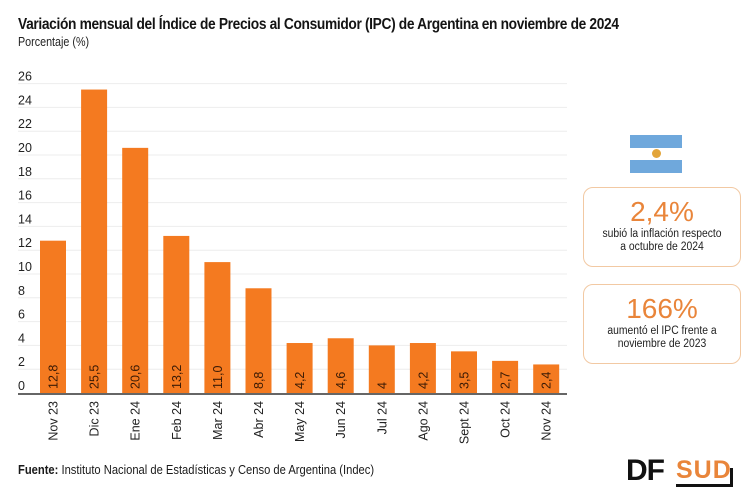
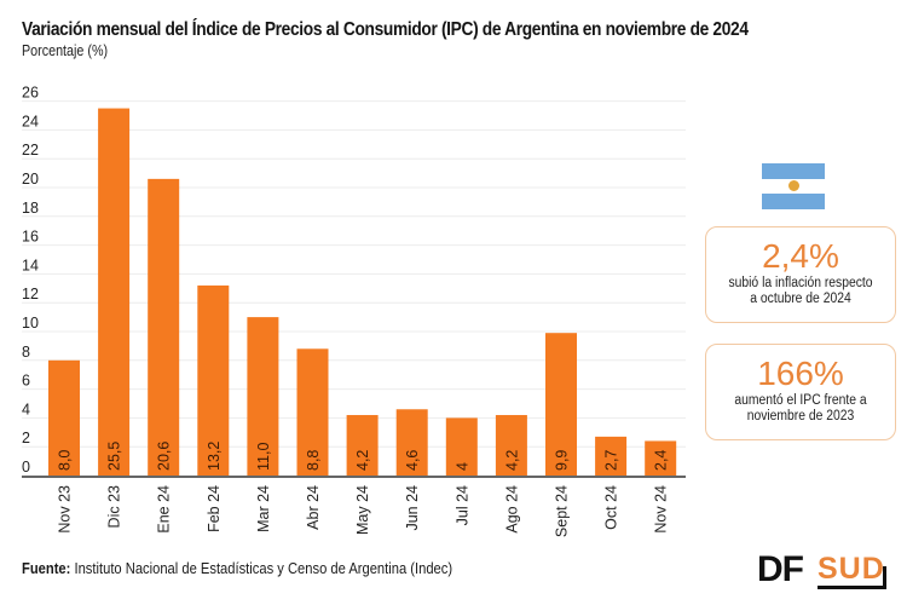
Nov 23: 12,8 -> 8,0
Sept 24: 3,5 -> 9,9
